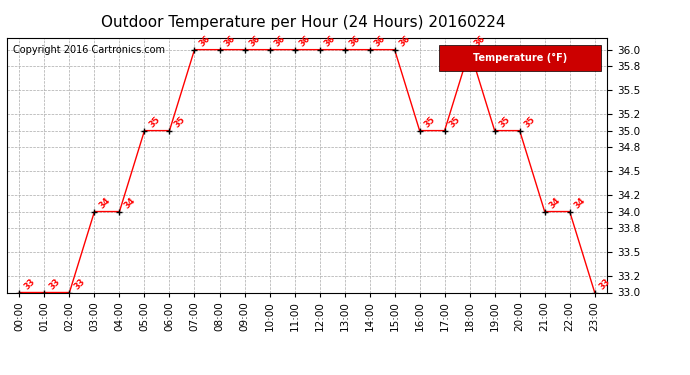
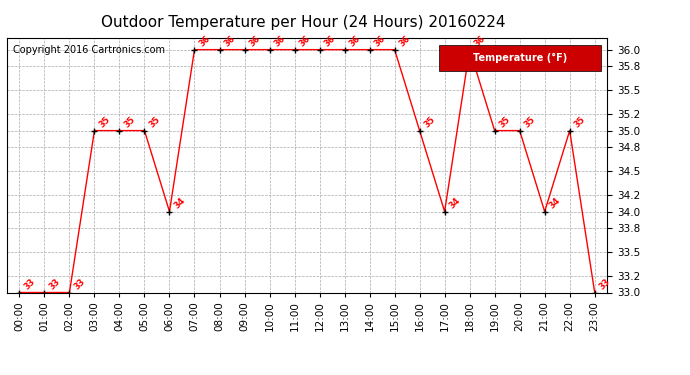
03:00: 34 -> 35
04:00: 34 -> 35
06:00: 35 -> 34
17:00: 35 -> 34
22:00: 34 -> 35
